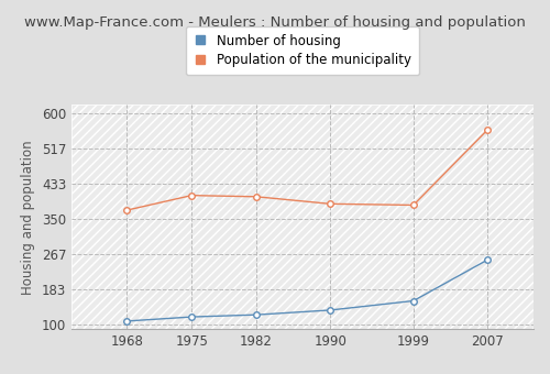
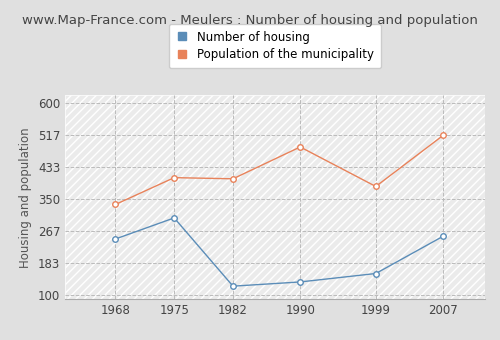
Number of housing/1968: 107 -> 245
Population of the municipality/1968: 370 -> 335
Number of housing/1975: 117 -> 300
Population of the municipality/1990: 385 -> 485
Population of the municipality/2007: 560 -> 515
